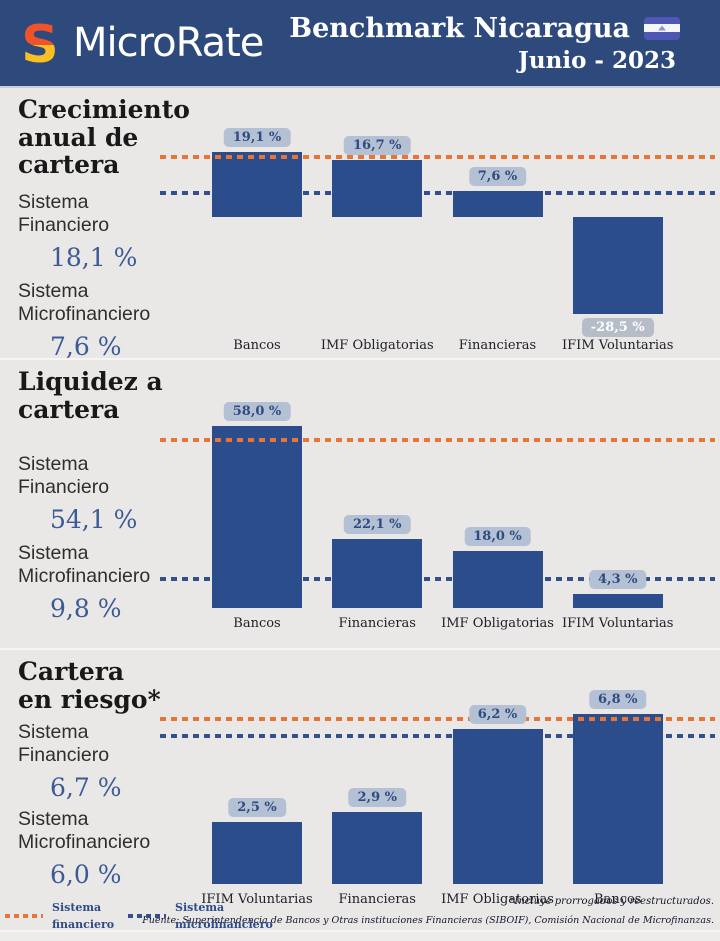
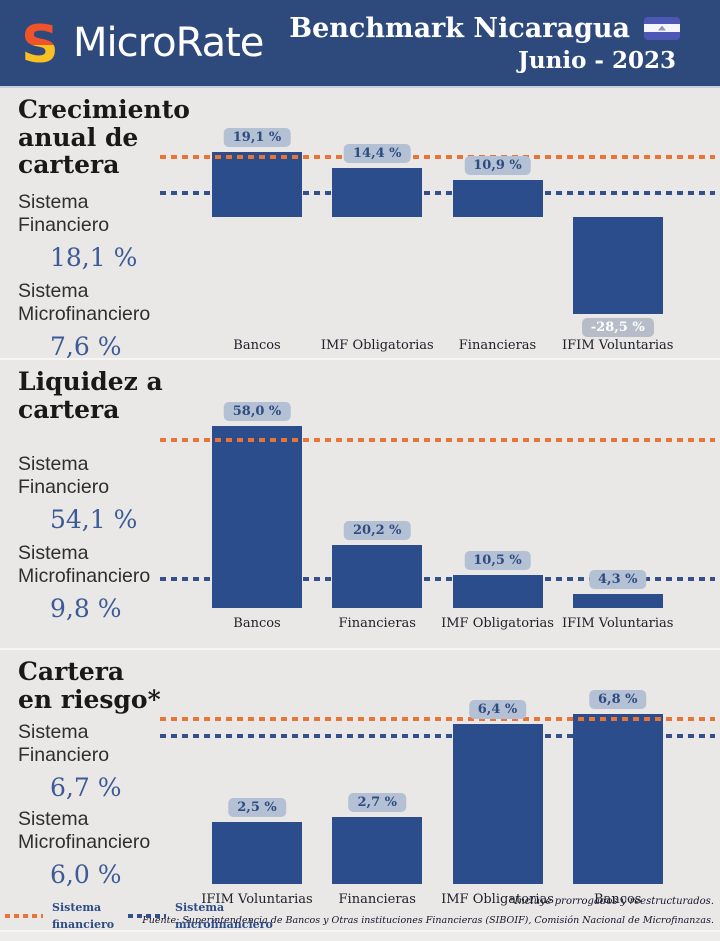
Crecimiento anual de cartera/IMF Obligatorias: 16,7 -> 14,4
Crecimiento anual de cartera/Financieras: 7,6 -> 10,9
Liquidez a cartera/Financieras: 22,1 -> 20,2
Liquidez a cartera/IMF Obligatorias: 18,0 -> 10,5
Cartera en riesgo*/Financieras: 2,9 -> 2,7
Cartera en riesgo*/IMF Obligatorias: 6,2 -> 6,4
